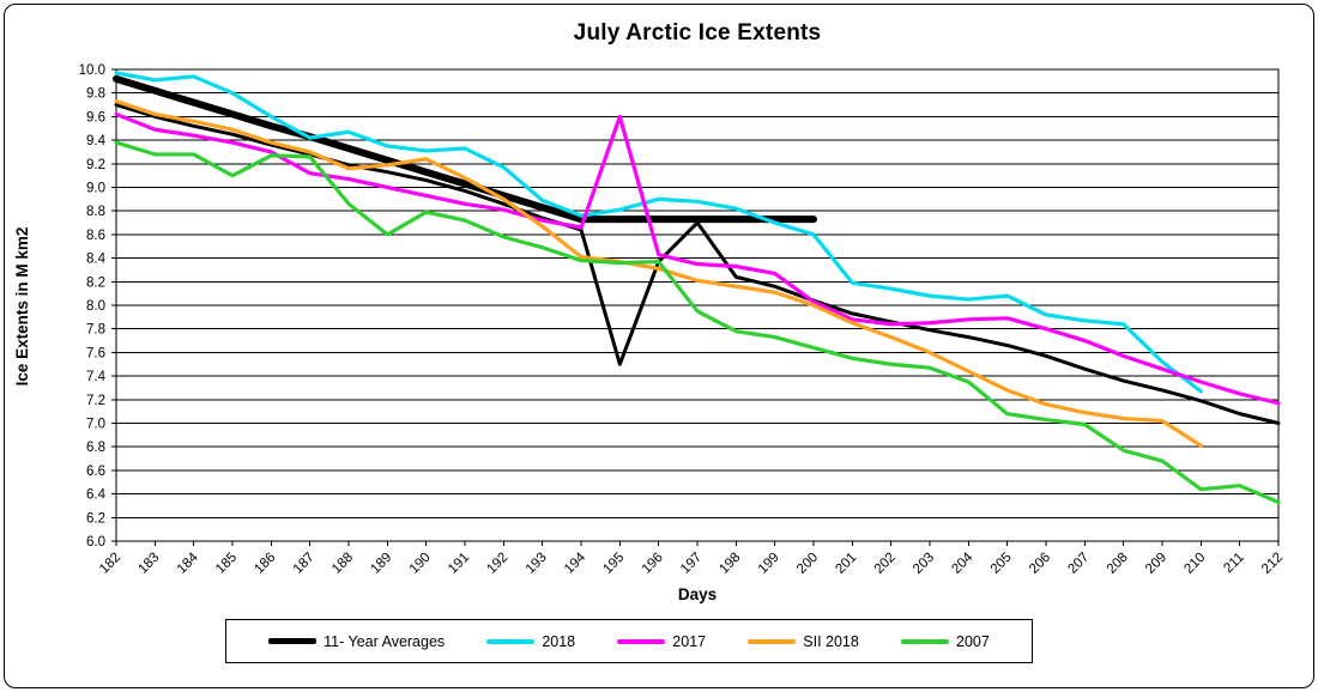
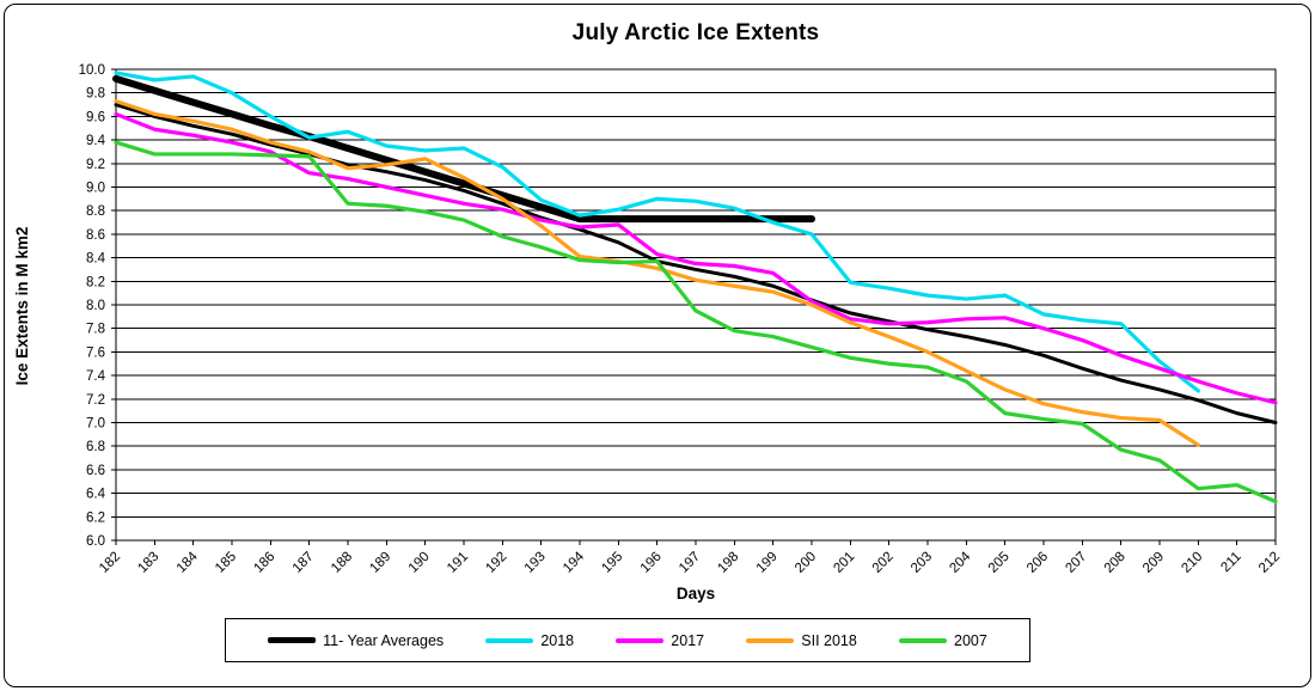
2007/185: 9.1 -> 9.3
2007/189: 8.6 -> 8.8
11- Year Averages/195: 7.5 -> 8.5
2017/195: 9.6 -> 8.7
11- Year Averages/197: 8.7 -> 8.3
